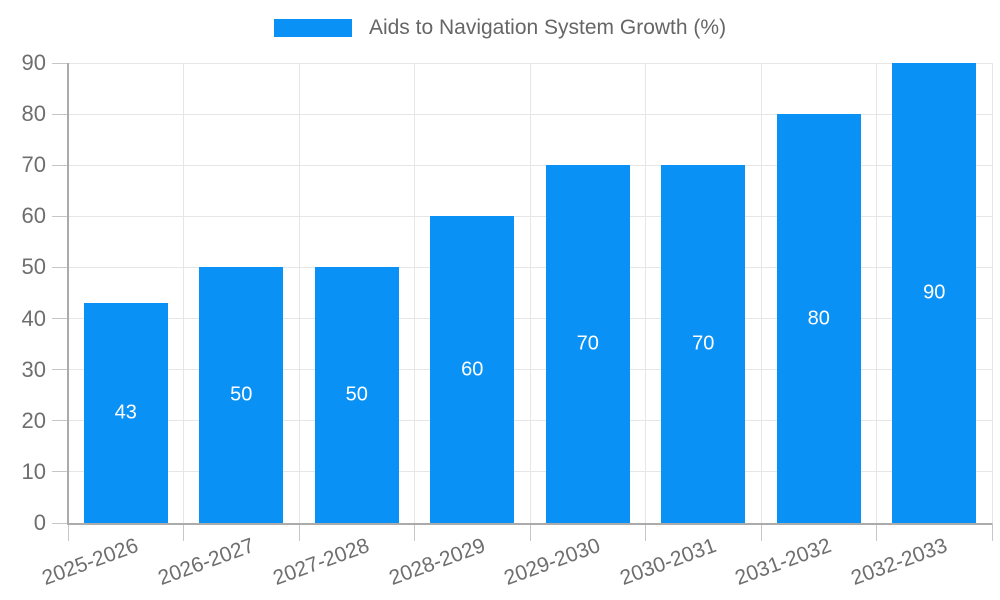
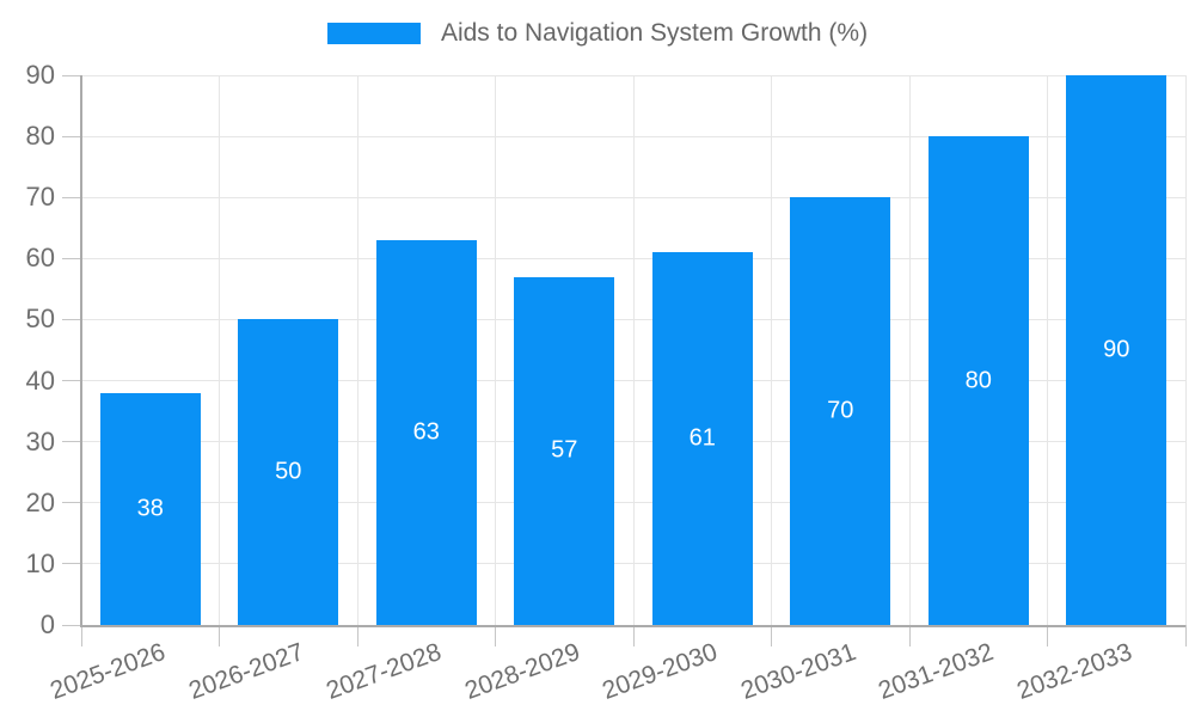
2025-2026: 43 -> 38
2027-2028: 50 -> 63
2028-2029: 60 -> 57
2029-2030: 70 -> 61
